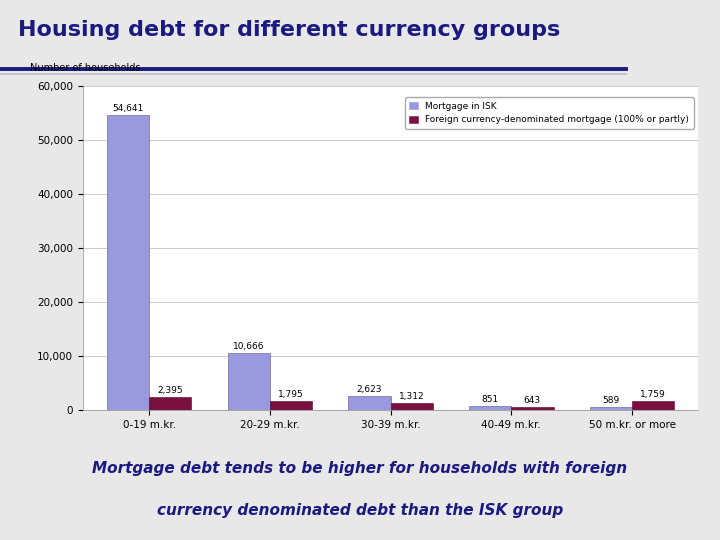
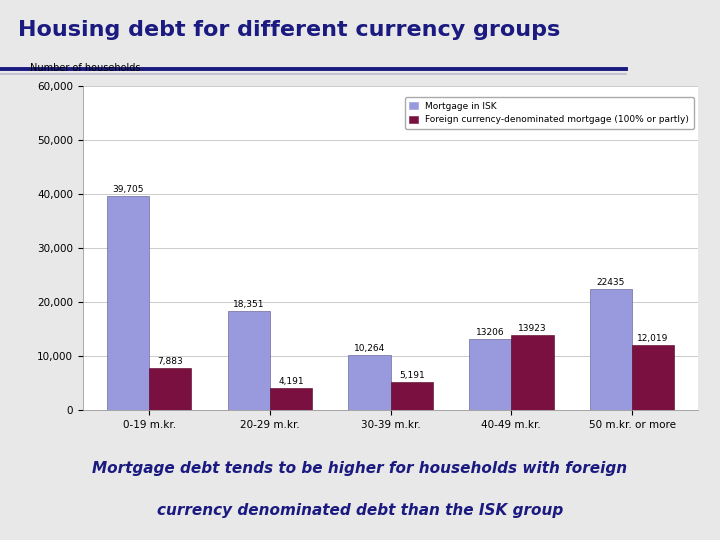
Mortgage in ISK/0-19 m.kr.: 54,641 -> 39,705
Foreign currency-denominated mortgage (100% or partly)/0-19 m.kr.: 2,395 -> 7,883
Mortgage in ISK/20-29 m.kr.: 10,666 -> 18,351
Foreign currency-denominated mortgage (100% or partly)/20-29 m.kr.: 1,795 -> 4,191
Mortgage in ISK/30-39 m.kr.: 2,623 -> 10,264
Foreign currency-denominated mortgage (100% or partly)/30-39 m.kr.: 1,312 -> 5,191
Mortgage in ISK/40-49 m.kr.: 851 -> 13206
Foreign currency-denominated mortgage (100% or partly)/40-49 m.kr.: 643 -> 13923
Mortgage in ISK/50 m.kr. or more: 589 -> 22435
Foreign currency-denominated mortgage (100% or partly)/50 m.kr. or more: 1,759 -> 12,019
